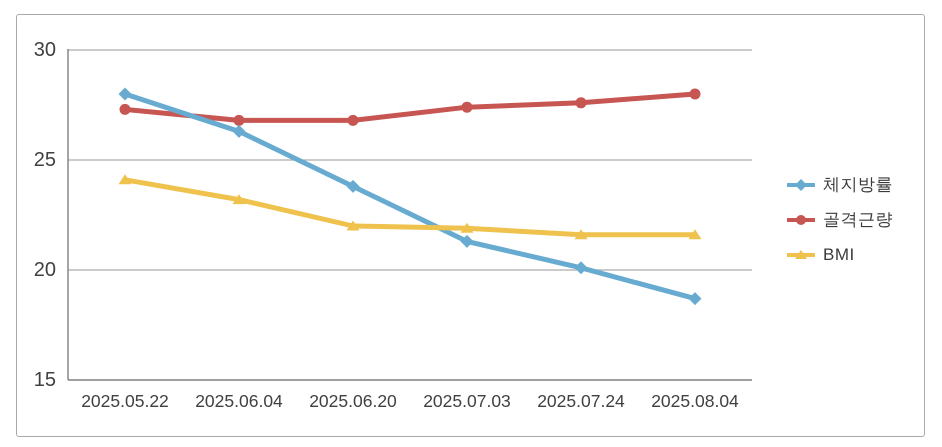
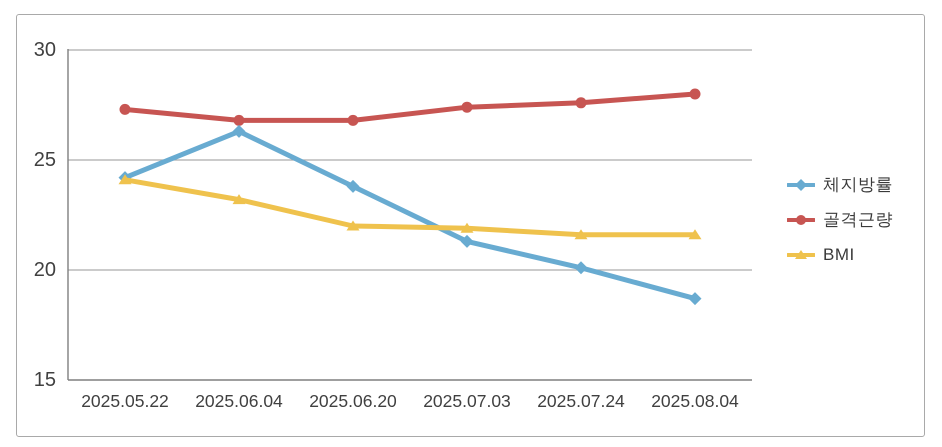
체지방률/2025.05.22: 28.0 -> 24.2
